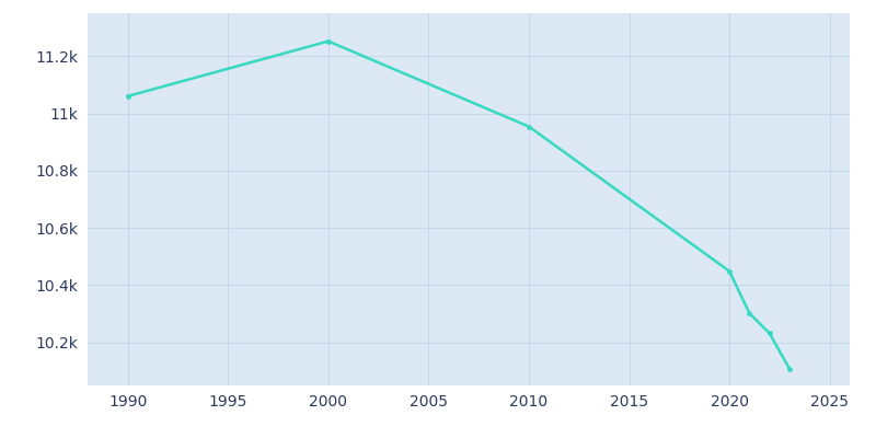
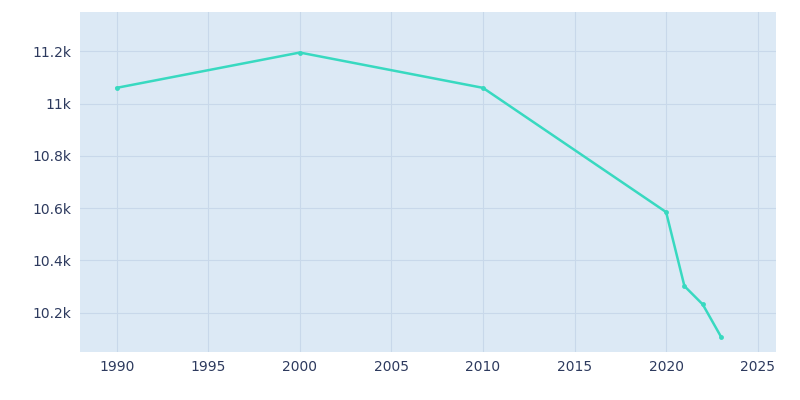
2000: 11.252k -> 11.195k
2010: 10.954k -> 11.060k
2020: 10.449k -> 10.585k
